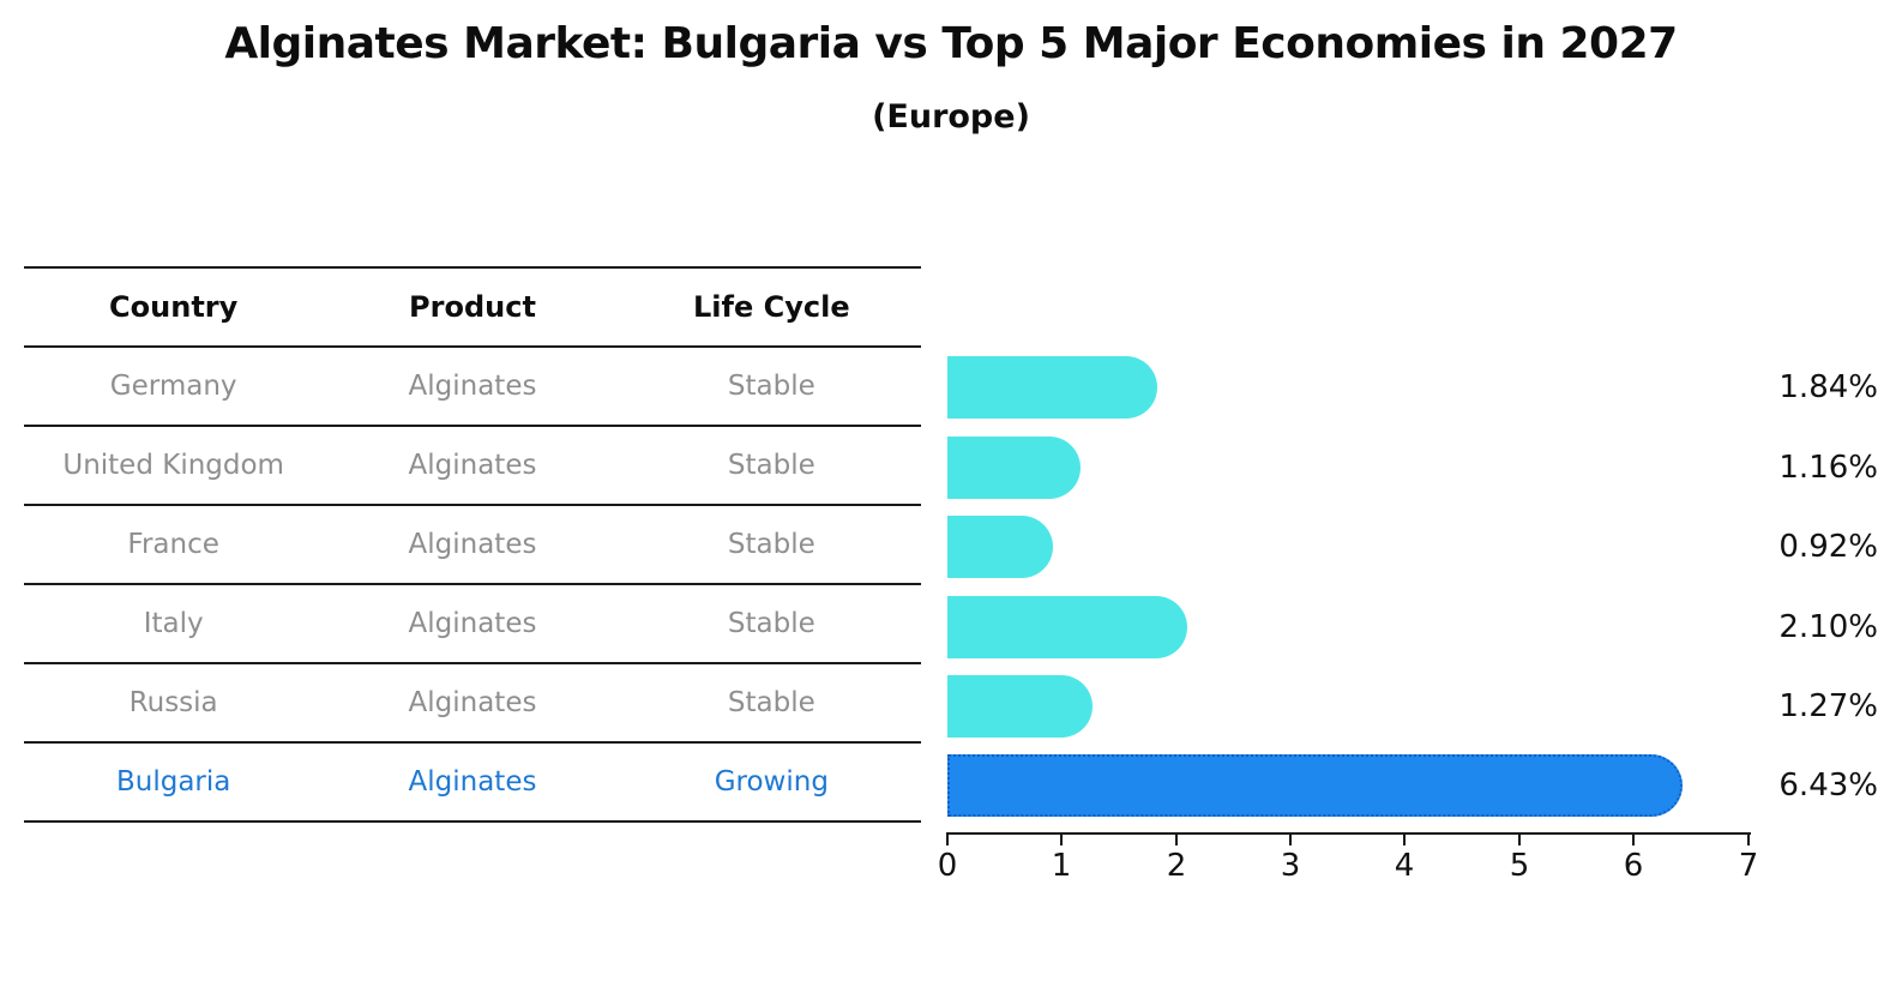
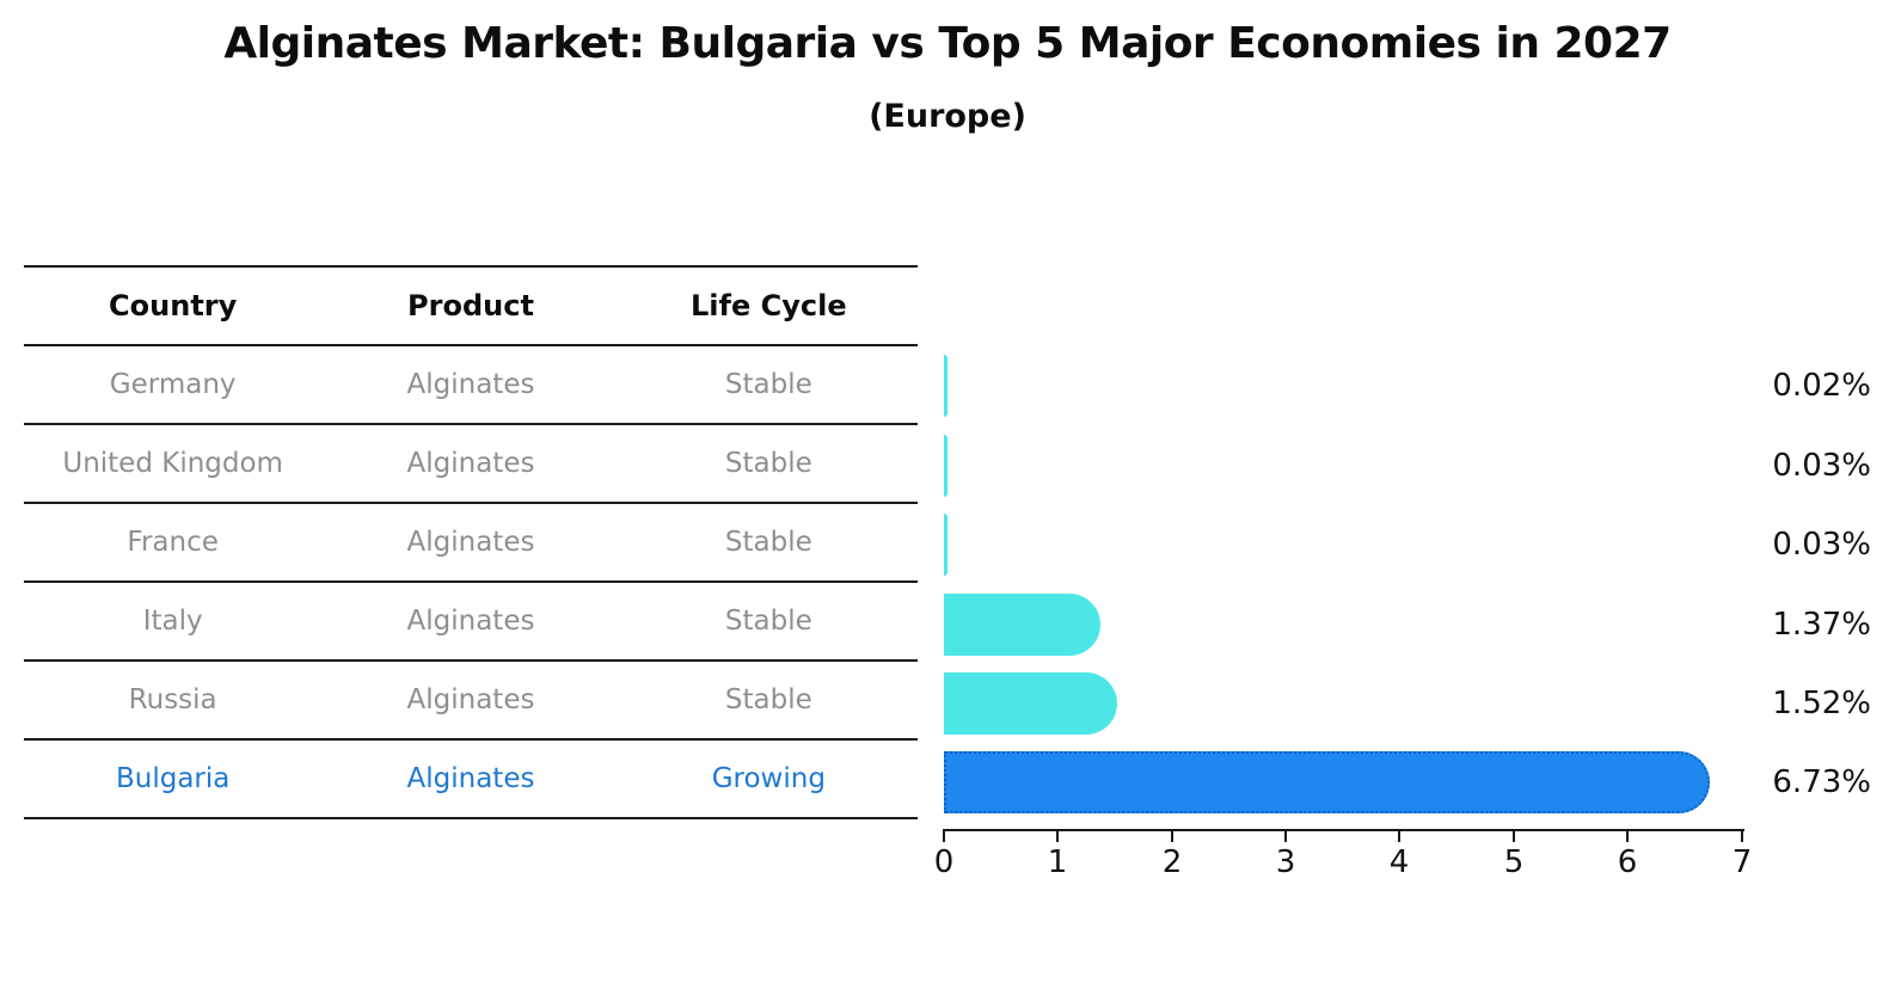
Germany: 1.84% -> 0.02%
United Kingdom: 1.16% -> 0.03%
France: 0.92% -> 0.03%
Italy: 2.10% -> 1.37%
Russia: 1.27% -> 1.52%
Bulgaria: 6.43% -> 6.73%
